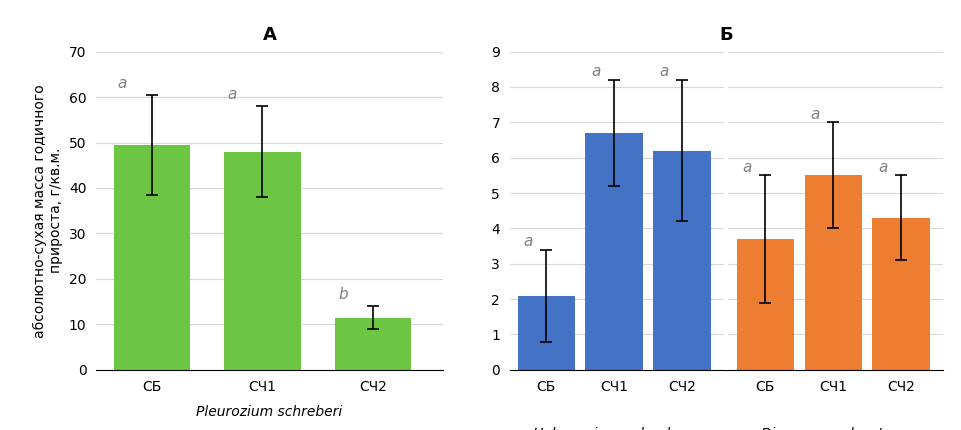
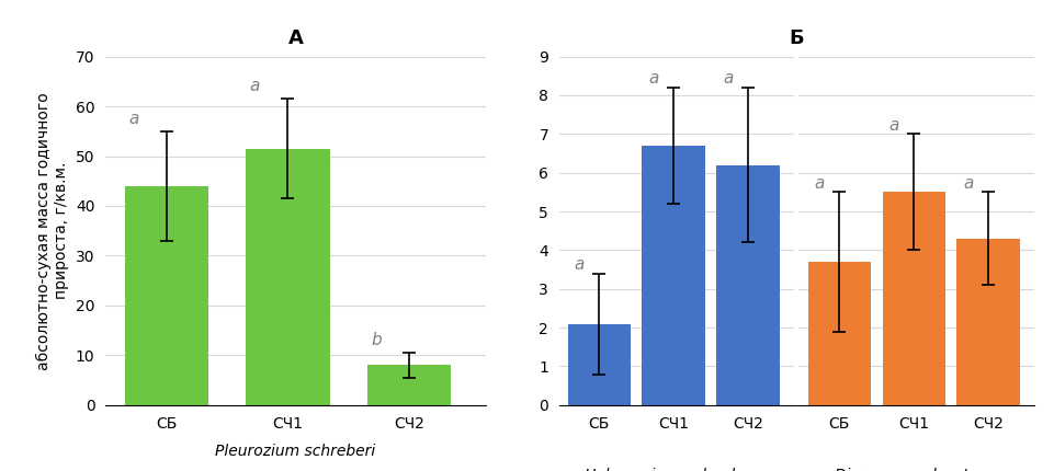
А/СБ: 49.5 -> 44.0
А/СЧ1: 48.0 -> 51.5
А/СЧ2: 11.5 -> 8.0
